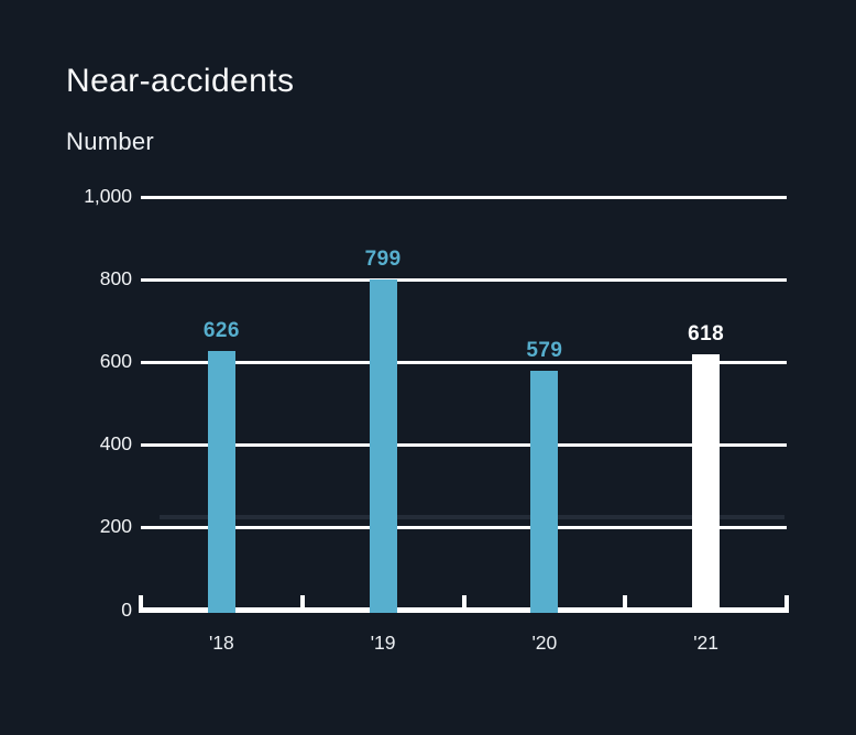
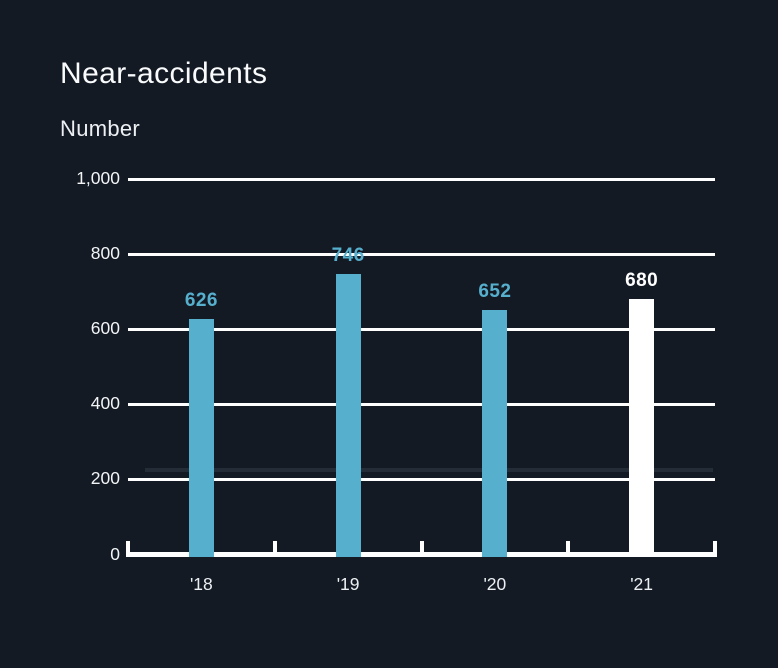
'19: 799 -> 746
'20: 579 -> 652
'21: 618 -> 680
